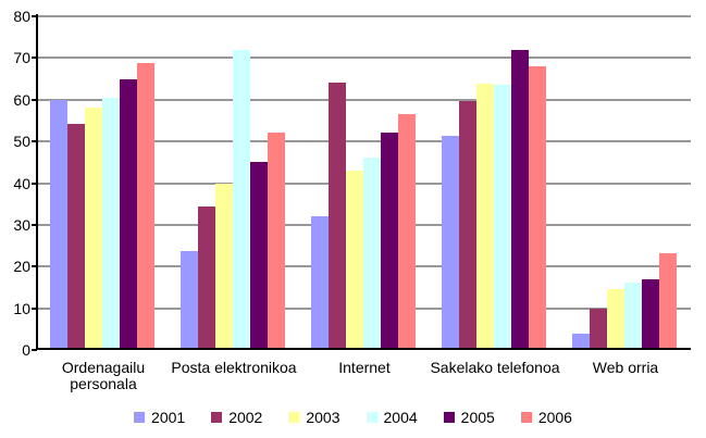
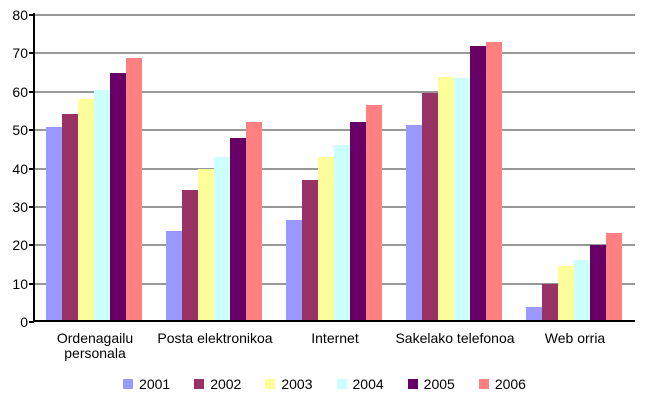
2001/Ordenagailu personala: 60 -> 51
2004/Posta elektronikoa: 72 -> 43
2005/Posta elektronikoa: 45 -> 48
2001/Internet: 32 -> 26
2002/Internet: 64 -> 37
2006/Sakelako telefonoa: 68 -> 73
2005/Web orria: 17 -> 20
